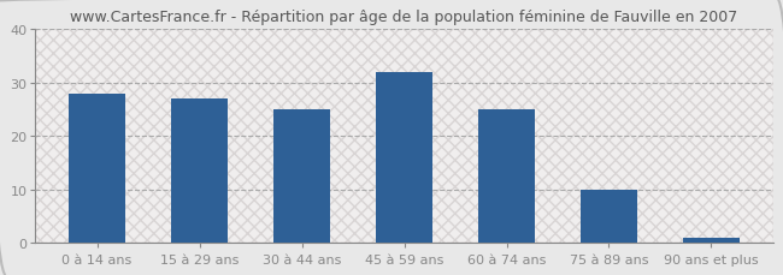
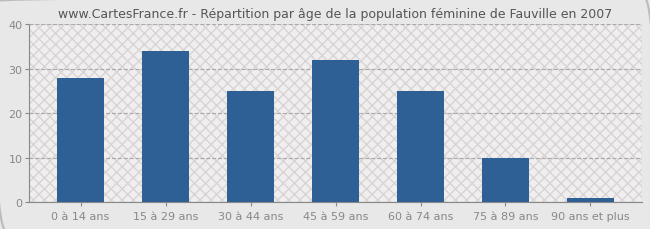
15 à 29 ans: 27 -> 34
